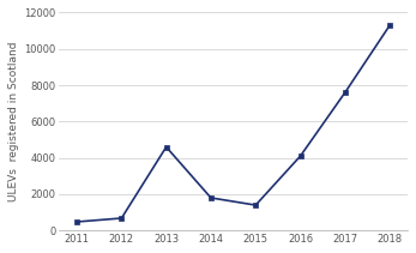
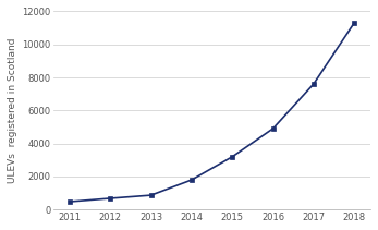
2013: 4600 -> 900
2015: 1400 -> 3200
2016: 4100 -> 4900
